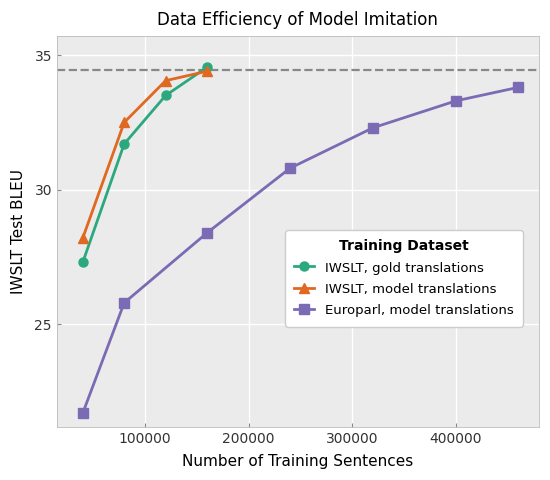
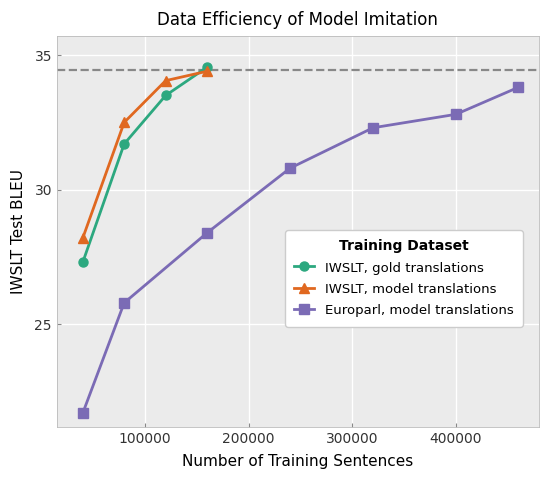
Europarl, model translations/400000: 33.3 -> 32.8
